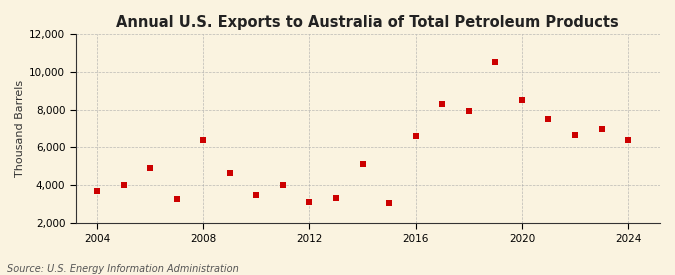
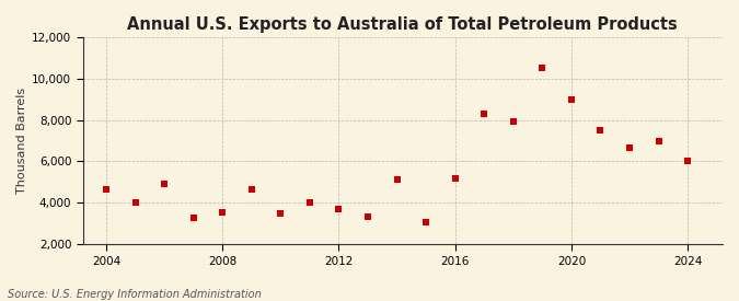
2004: 3,700 -> 4,600
2008: 6,400 -> 3,600
2012: 3,100 -> 3,700
2016: 6,600 -> 5,200
2020: 8,500 -> 9,000
2024: 6,400 -> 6,000
